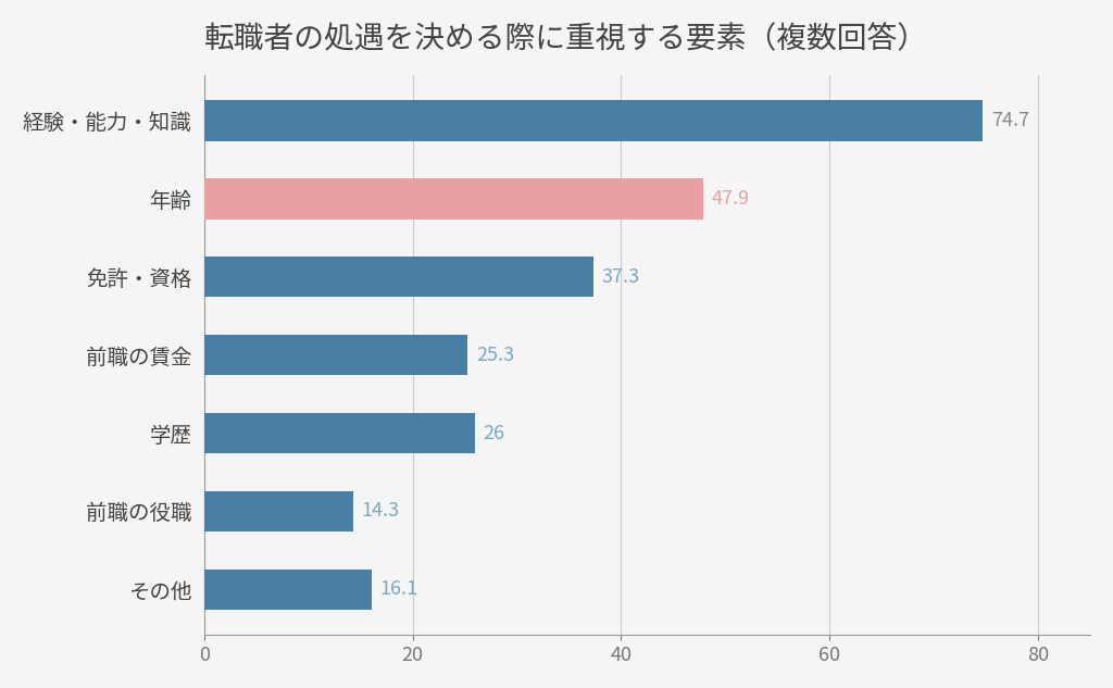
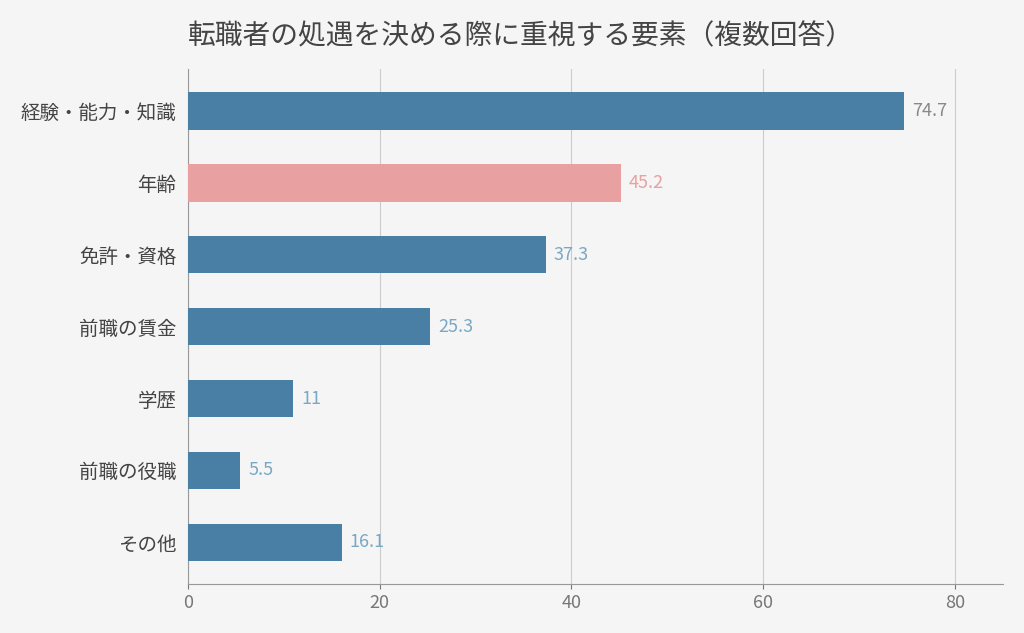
年齢: 47.9 -> 45.2
学歴: 26 -> 11
前職の役職: 14.3 -> 5.5
